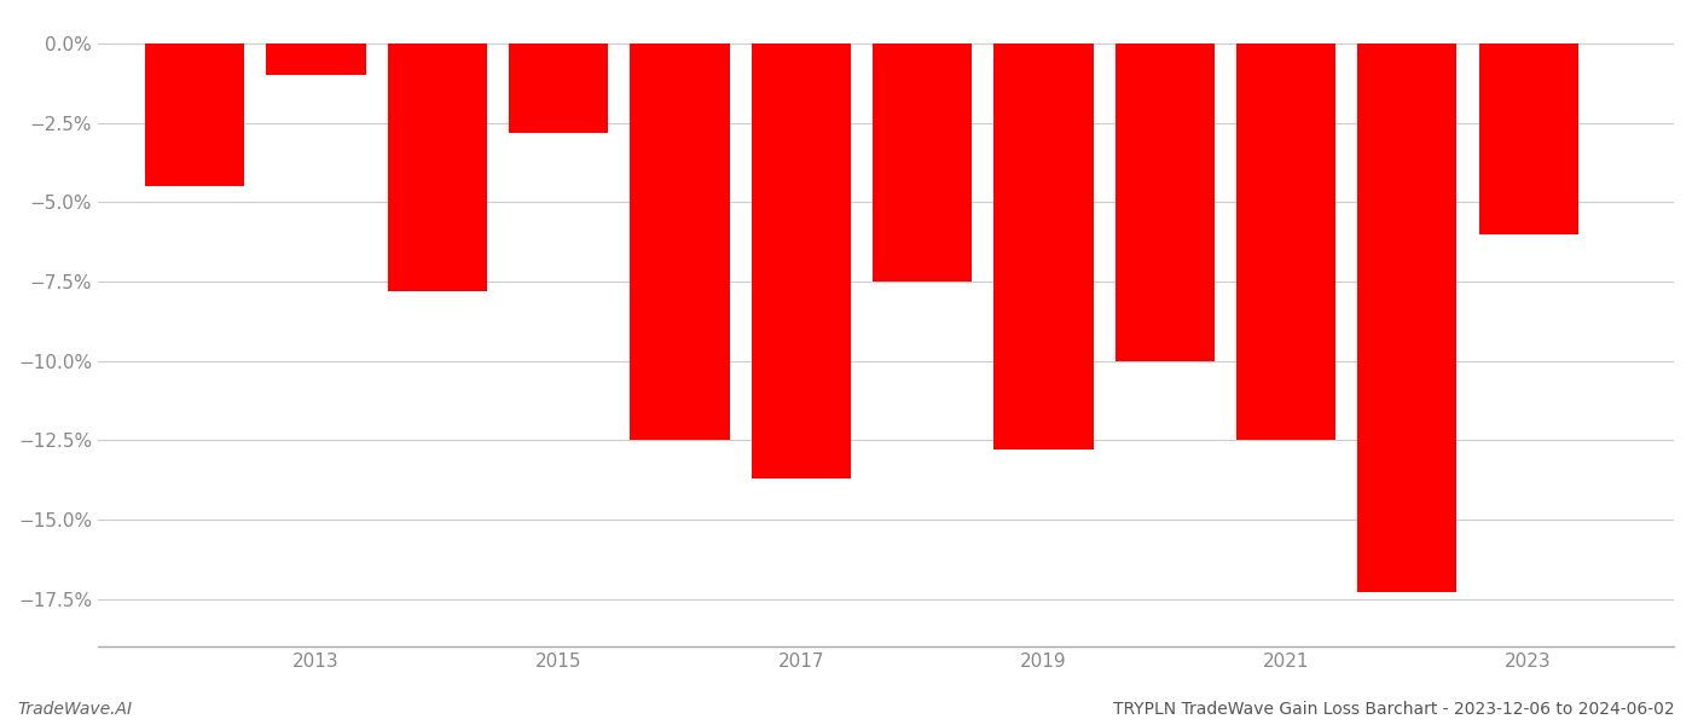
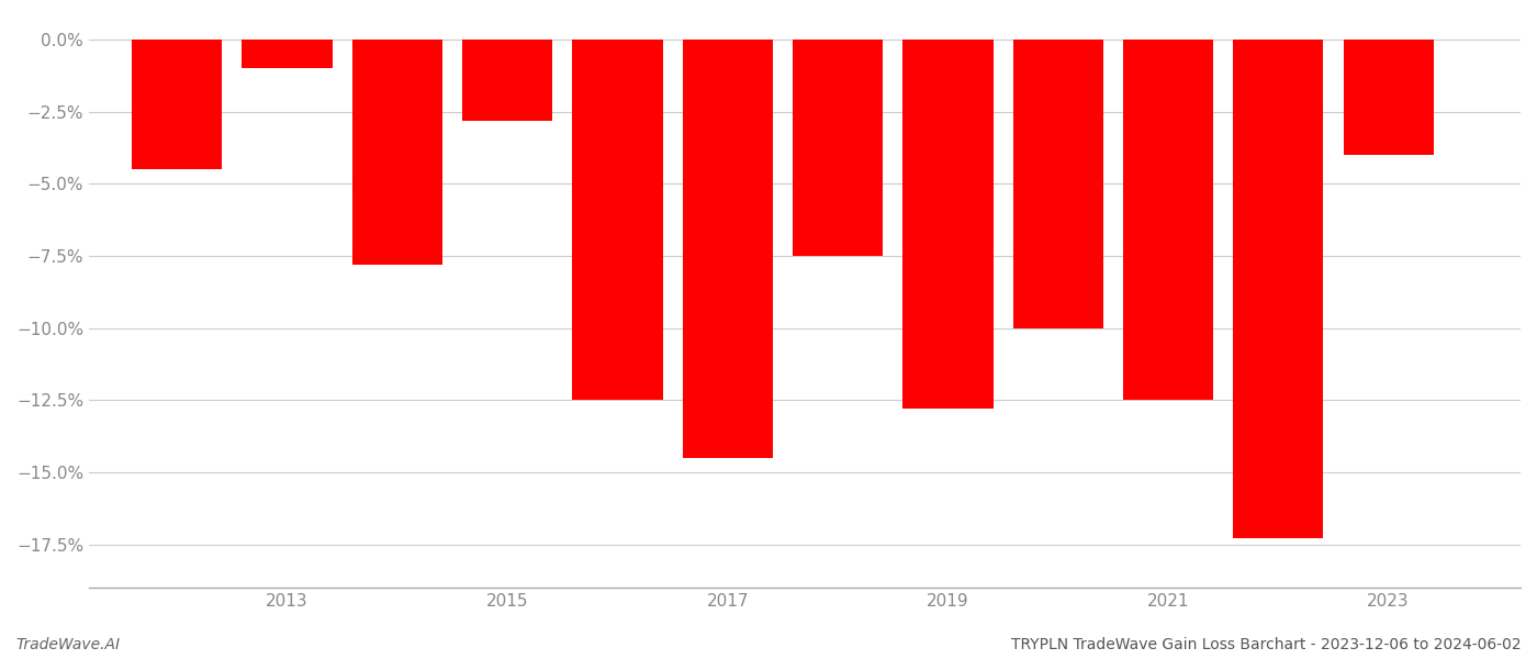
2017: -13.7% -> -14.5%
2023: -6.0% -> -4.0%
